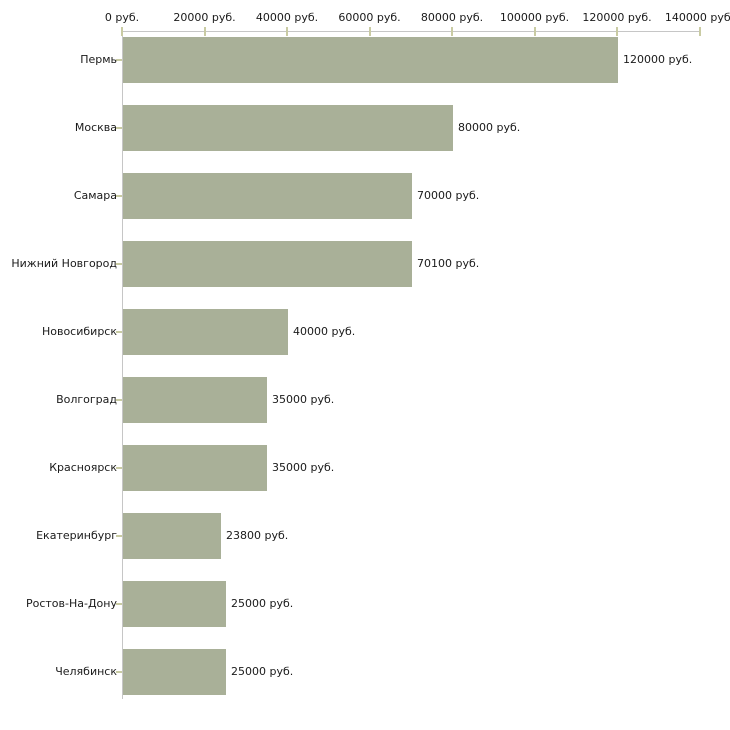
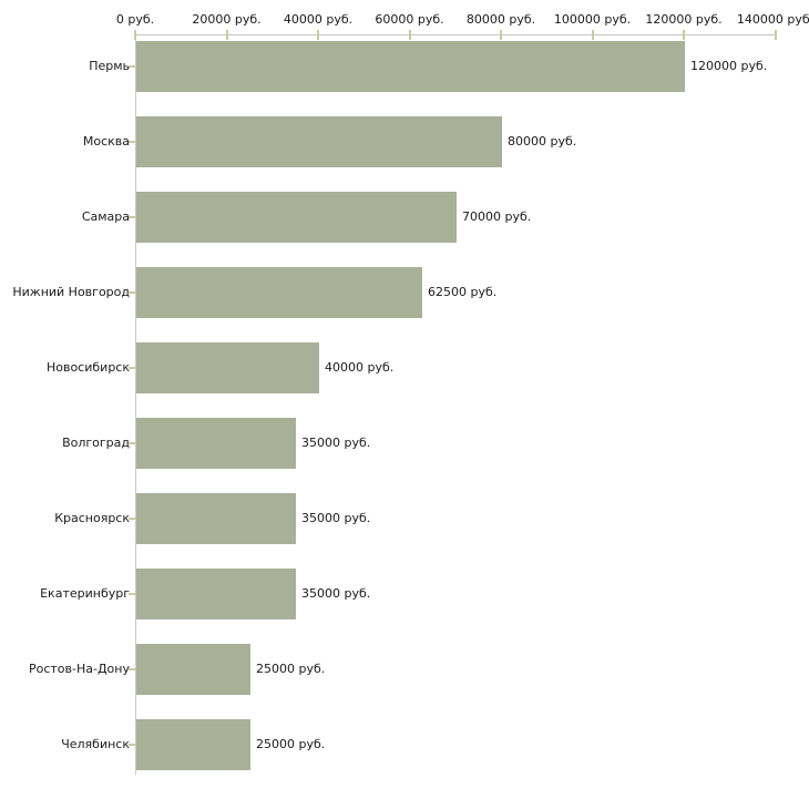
Нижний Новгород: 70100 -> 62500
Екатеринбург: 23800 -> 35000
